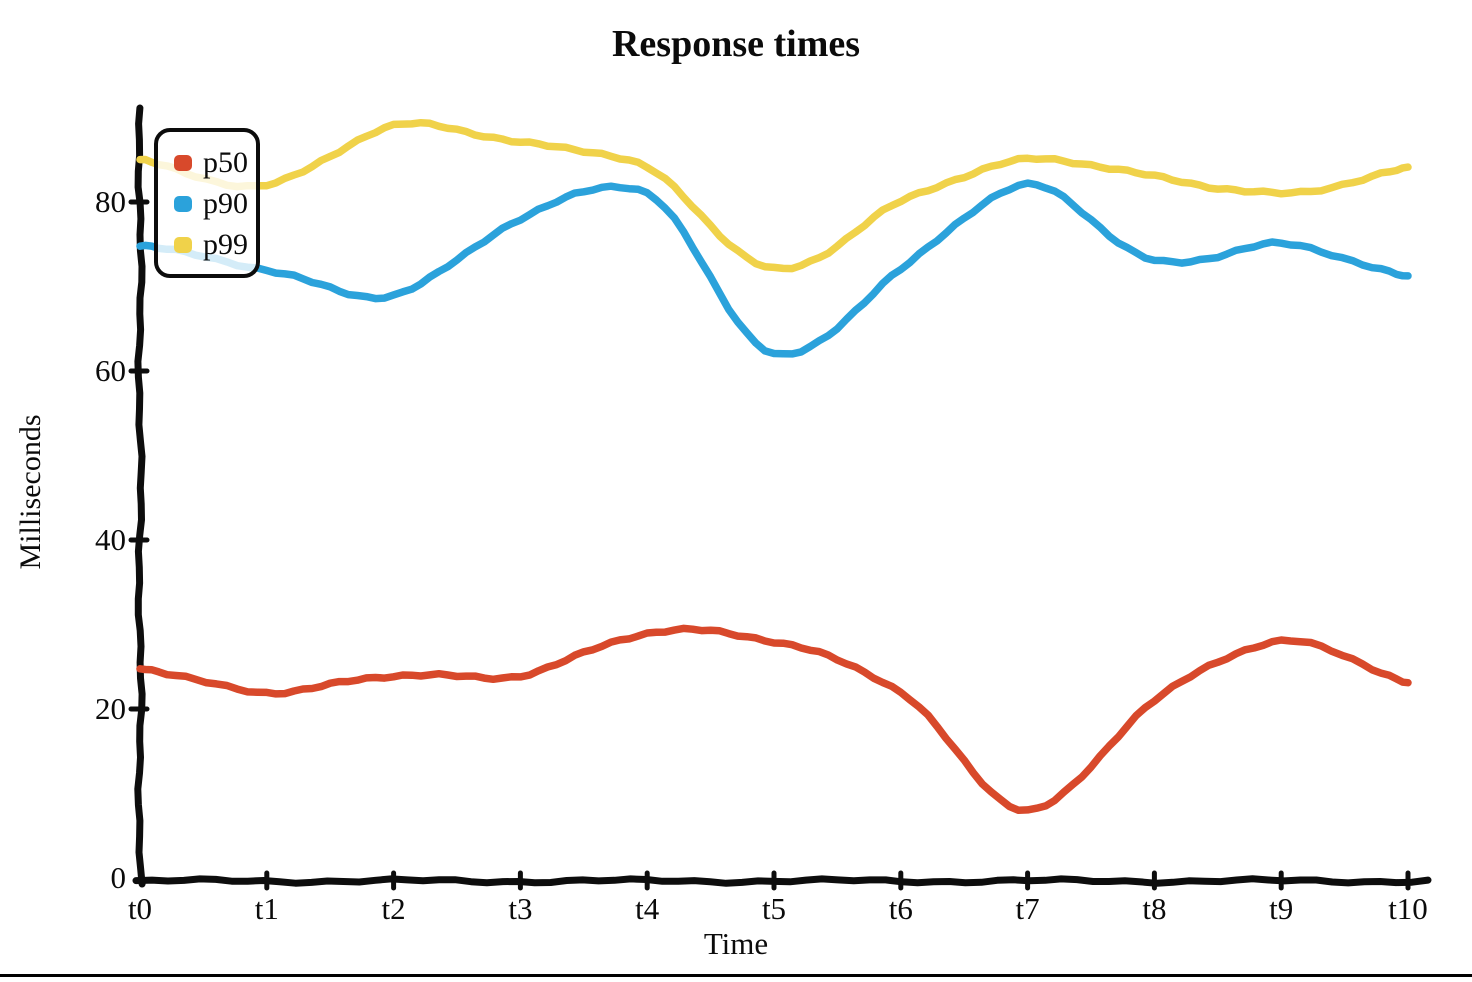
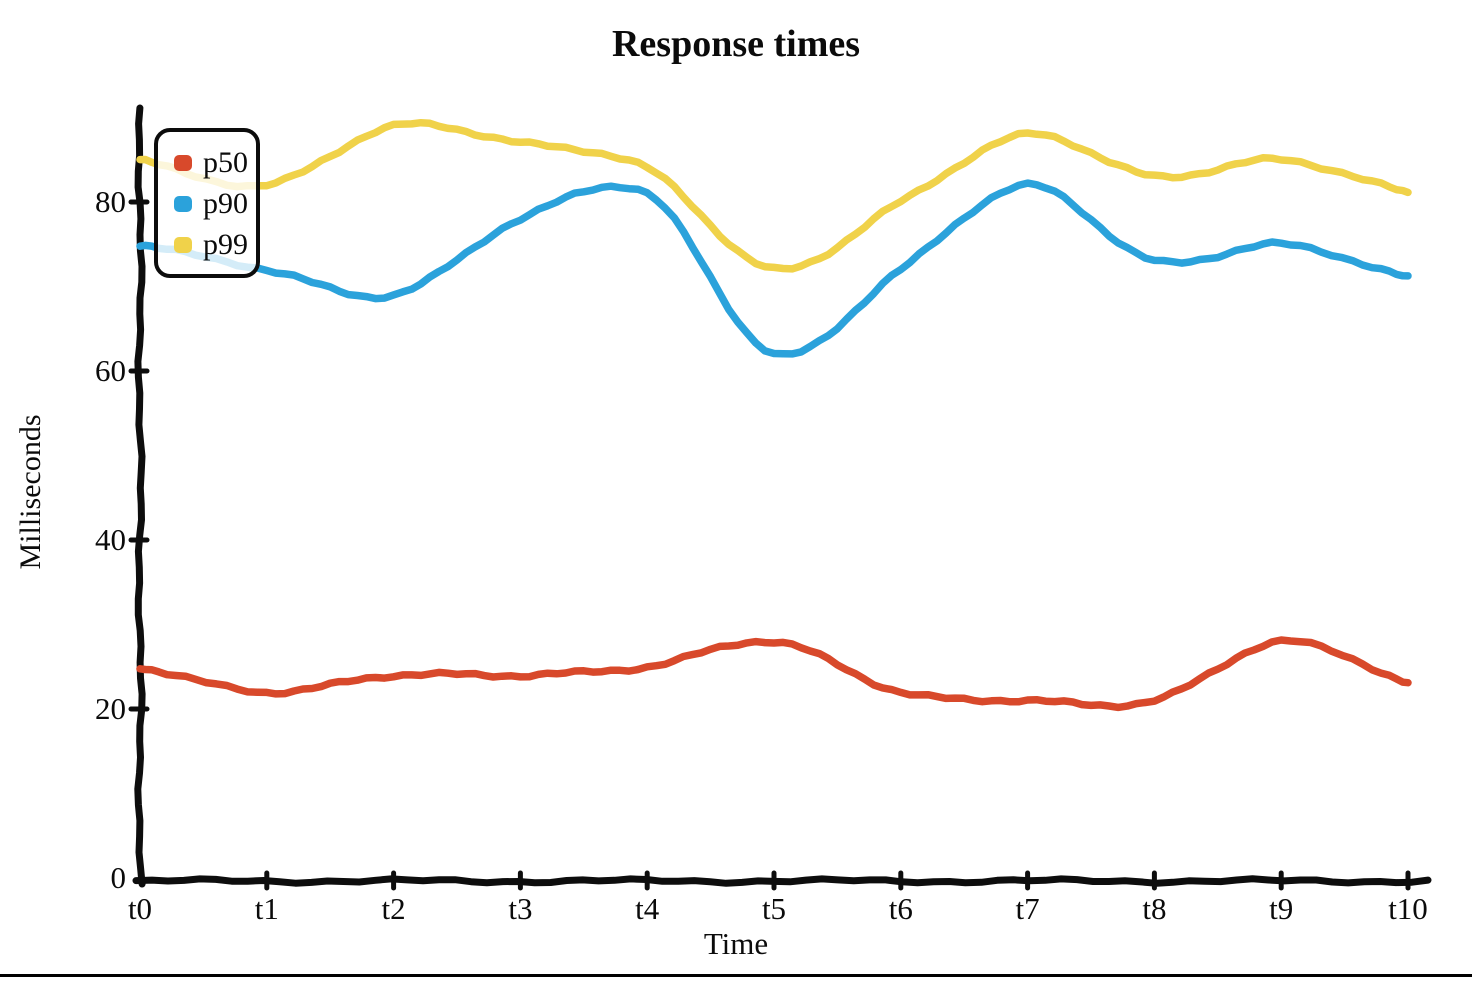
p50/t4: 29 -> 25
p50/t7: 8 -> 21
p99/t7: 85 -> 88
p99/t9: 81 -> 85
p99/t10: 84 -> 81
